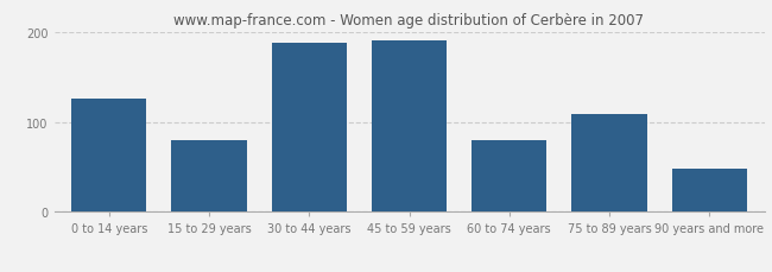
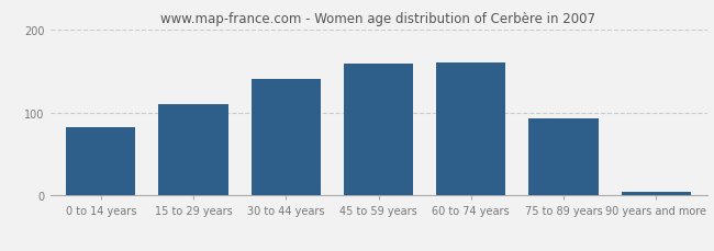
0 to 14 years: 126 -> 82
15 to 29 years: 80 -> 110
30 to 44 years: 188 -> 140
45 to 59 years: 190 -> 158
60 to 74 years: 80 -> 160
75 to 89 years: 108 -> 93
90 years and more: 48 -> 5
